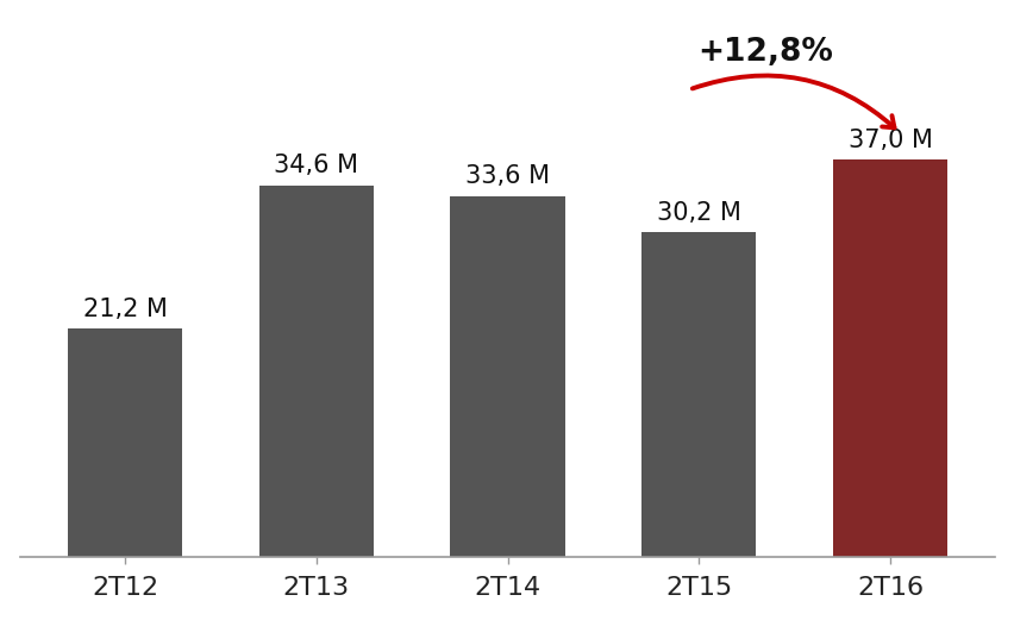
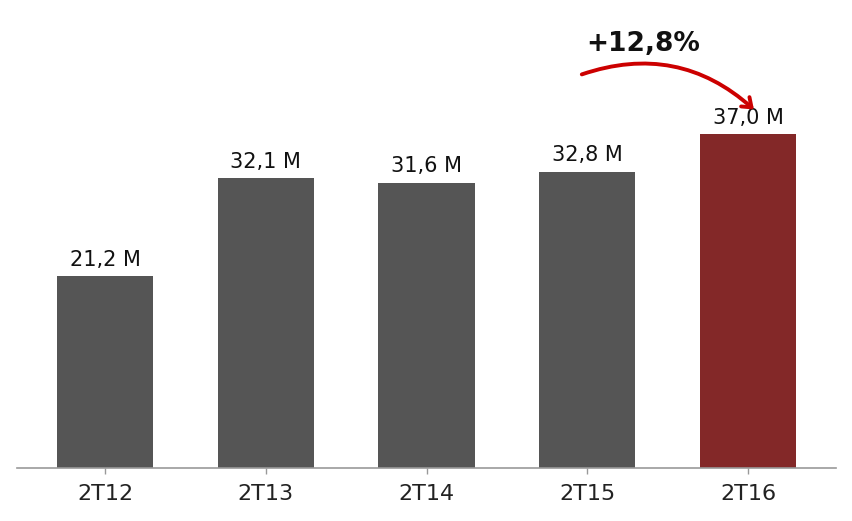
2T13: 34,6 -> 32,1
2T14: 33,6 -> 31,6
2T15: 30,2 -> 32,8
